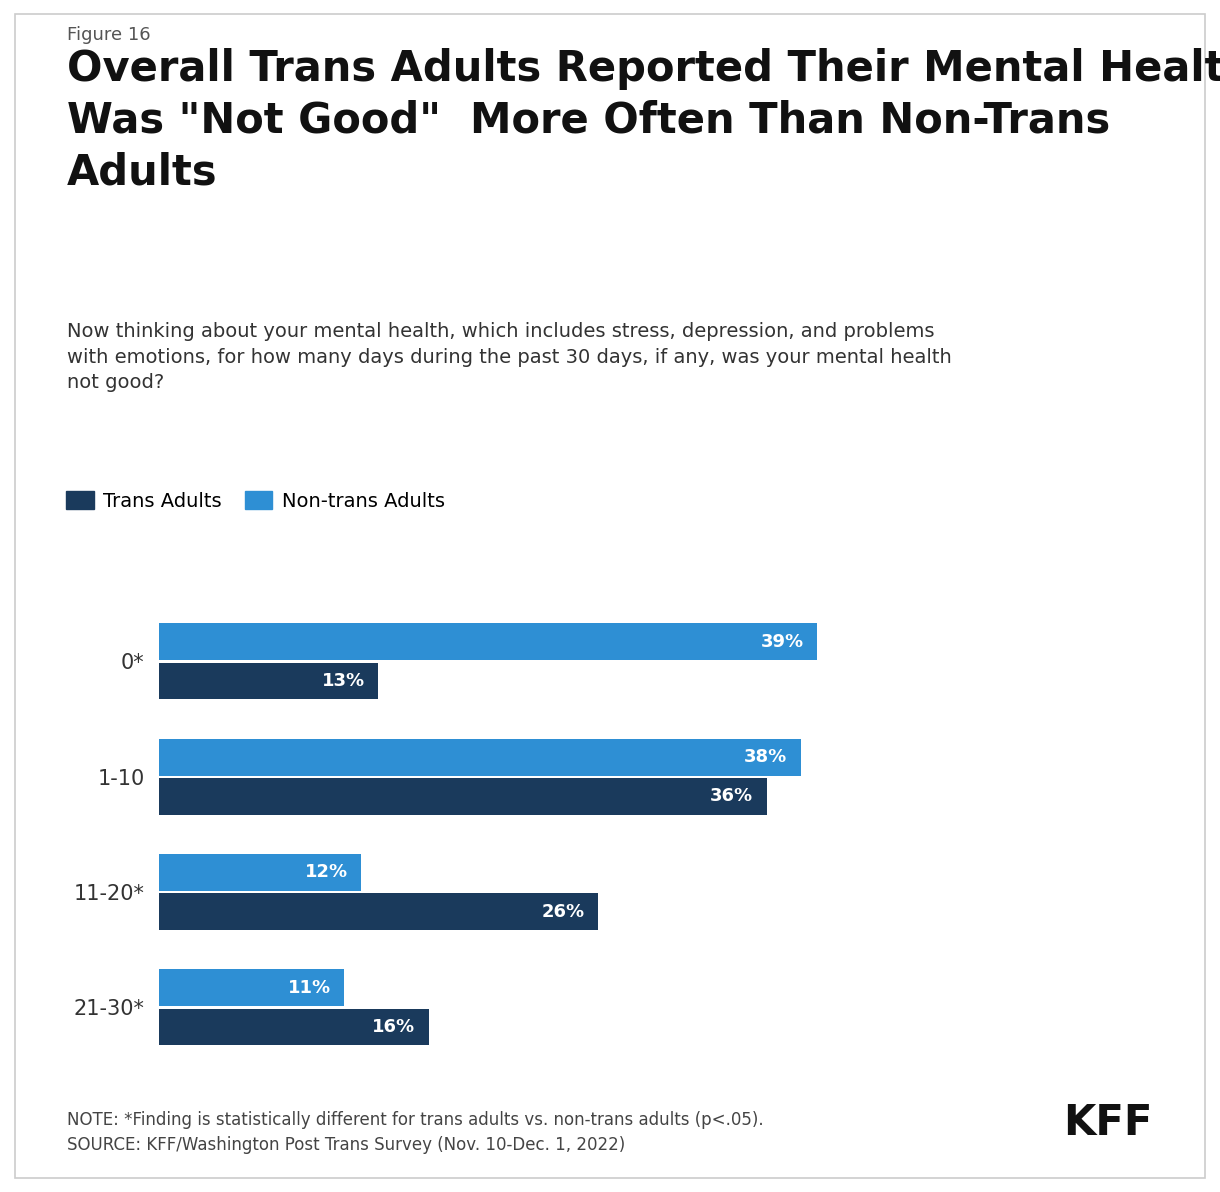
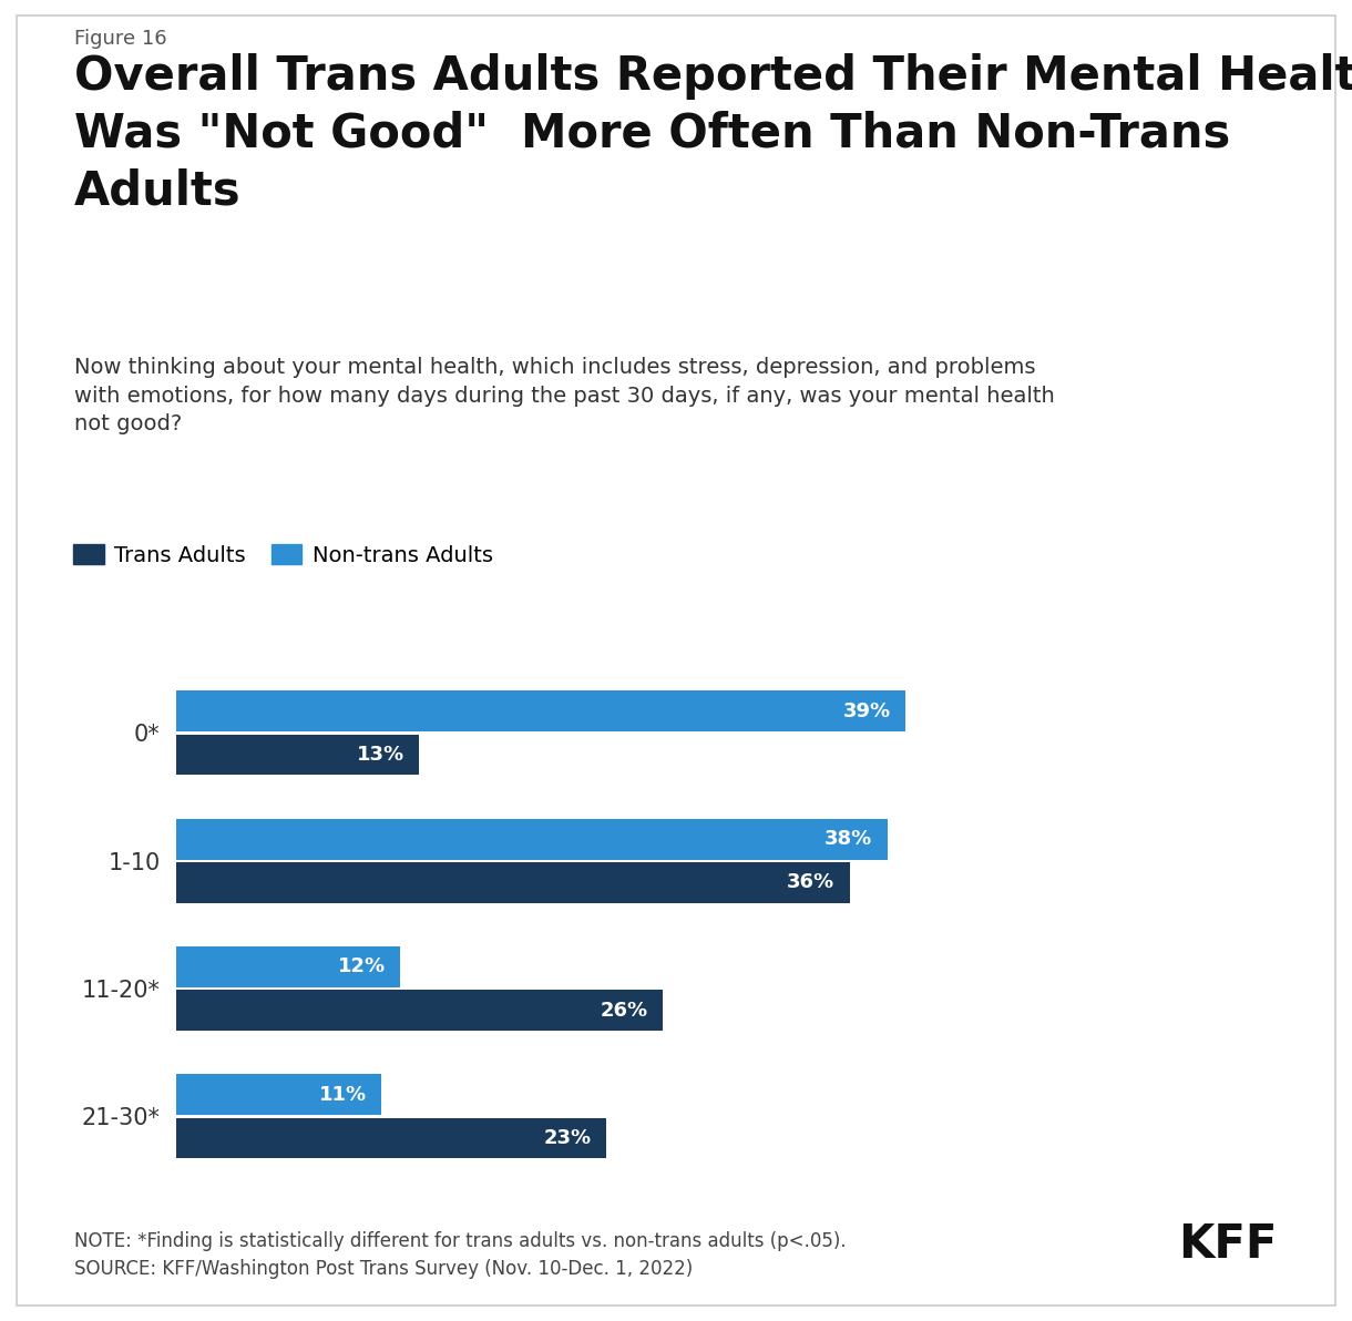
Trans Adults/21-30*: 16% -> 23%
